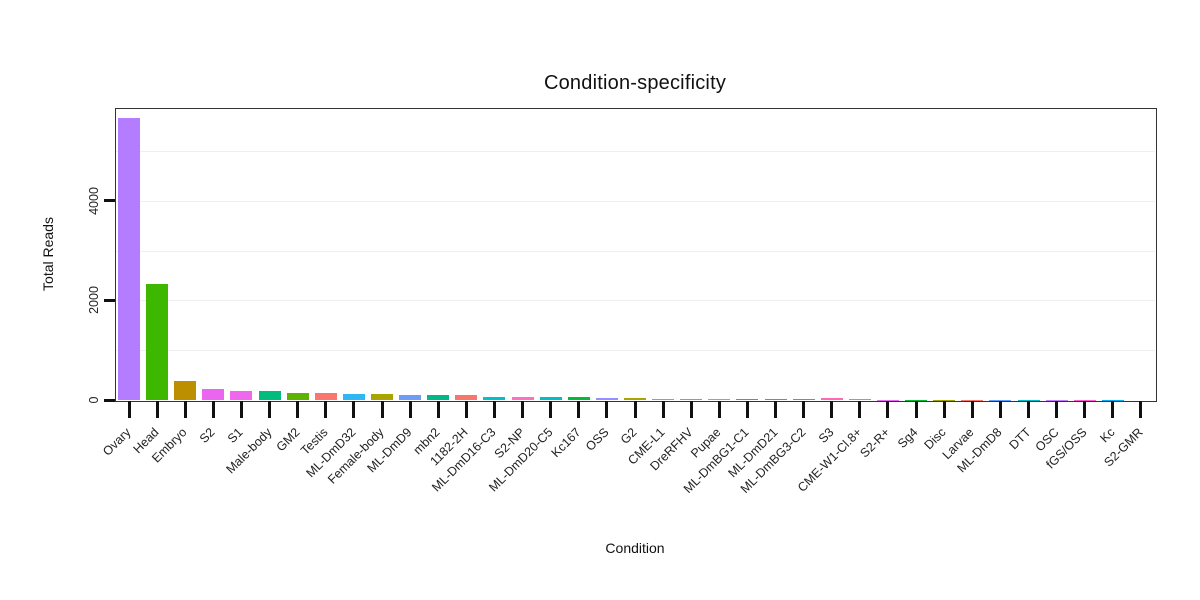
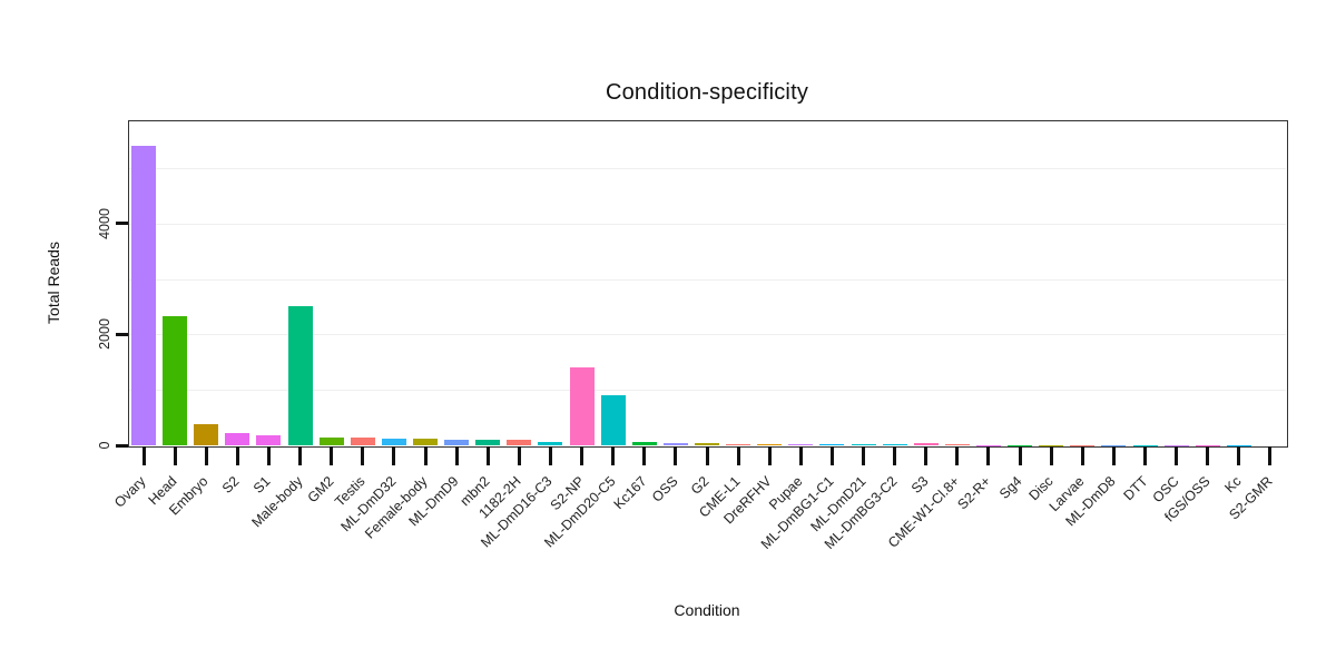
Ovary: 5600 -> 5400
Male-body: 200 -> 2500
S2-NP: 100 -> 1400
ML-DmD20-C5: 100 -> 900
